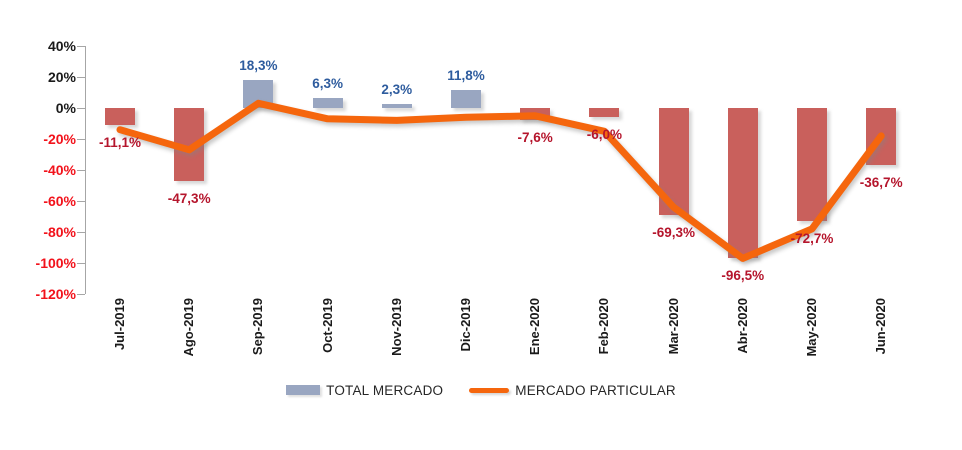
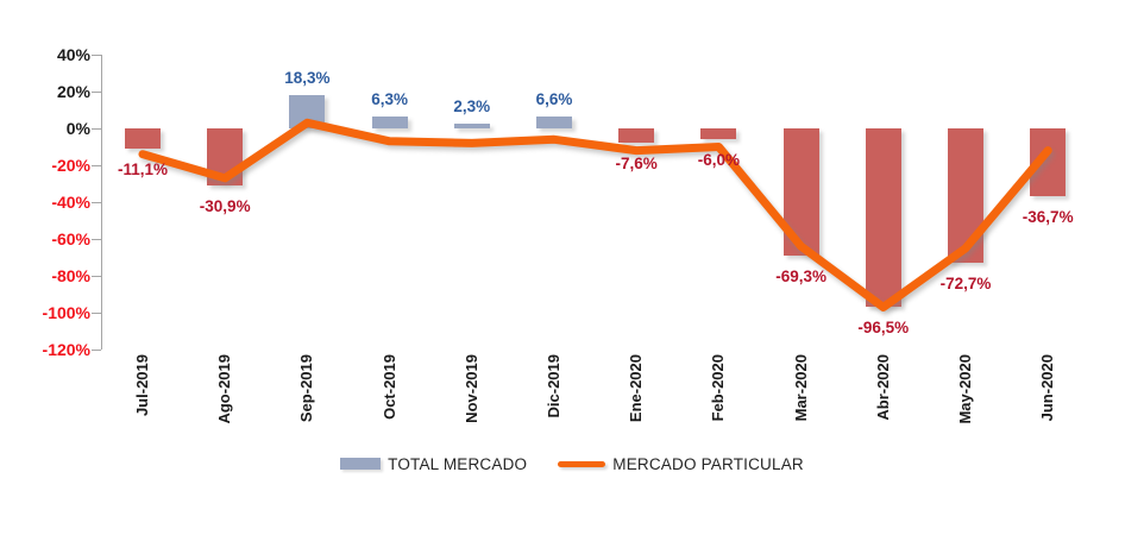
TOTAL MERCADO/Ago-2019: -47,3% -> -30,9%
TOTAL MERCADO/Dic-2019: 11,8% -> 6,6%
MERCADO PARTICULAR/Ene-2020: -5% -> -12%
MERCADO PARTICULAR/Feb-2020: -15% -> -10%
MERCADO PARTICULAR/May-2020: -78% -> -65%
MERCADO PARTICULAR/Jun-2020: -18% -> -12%
